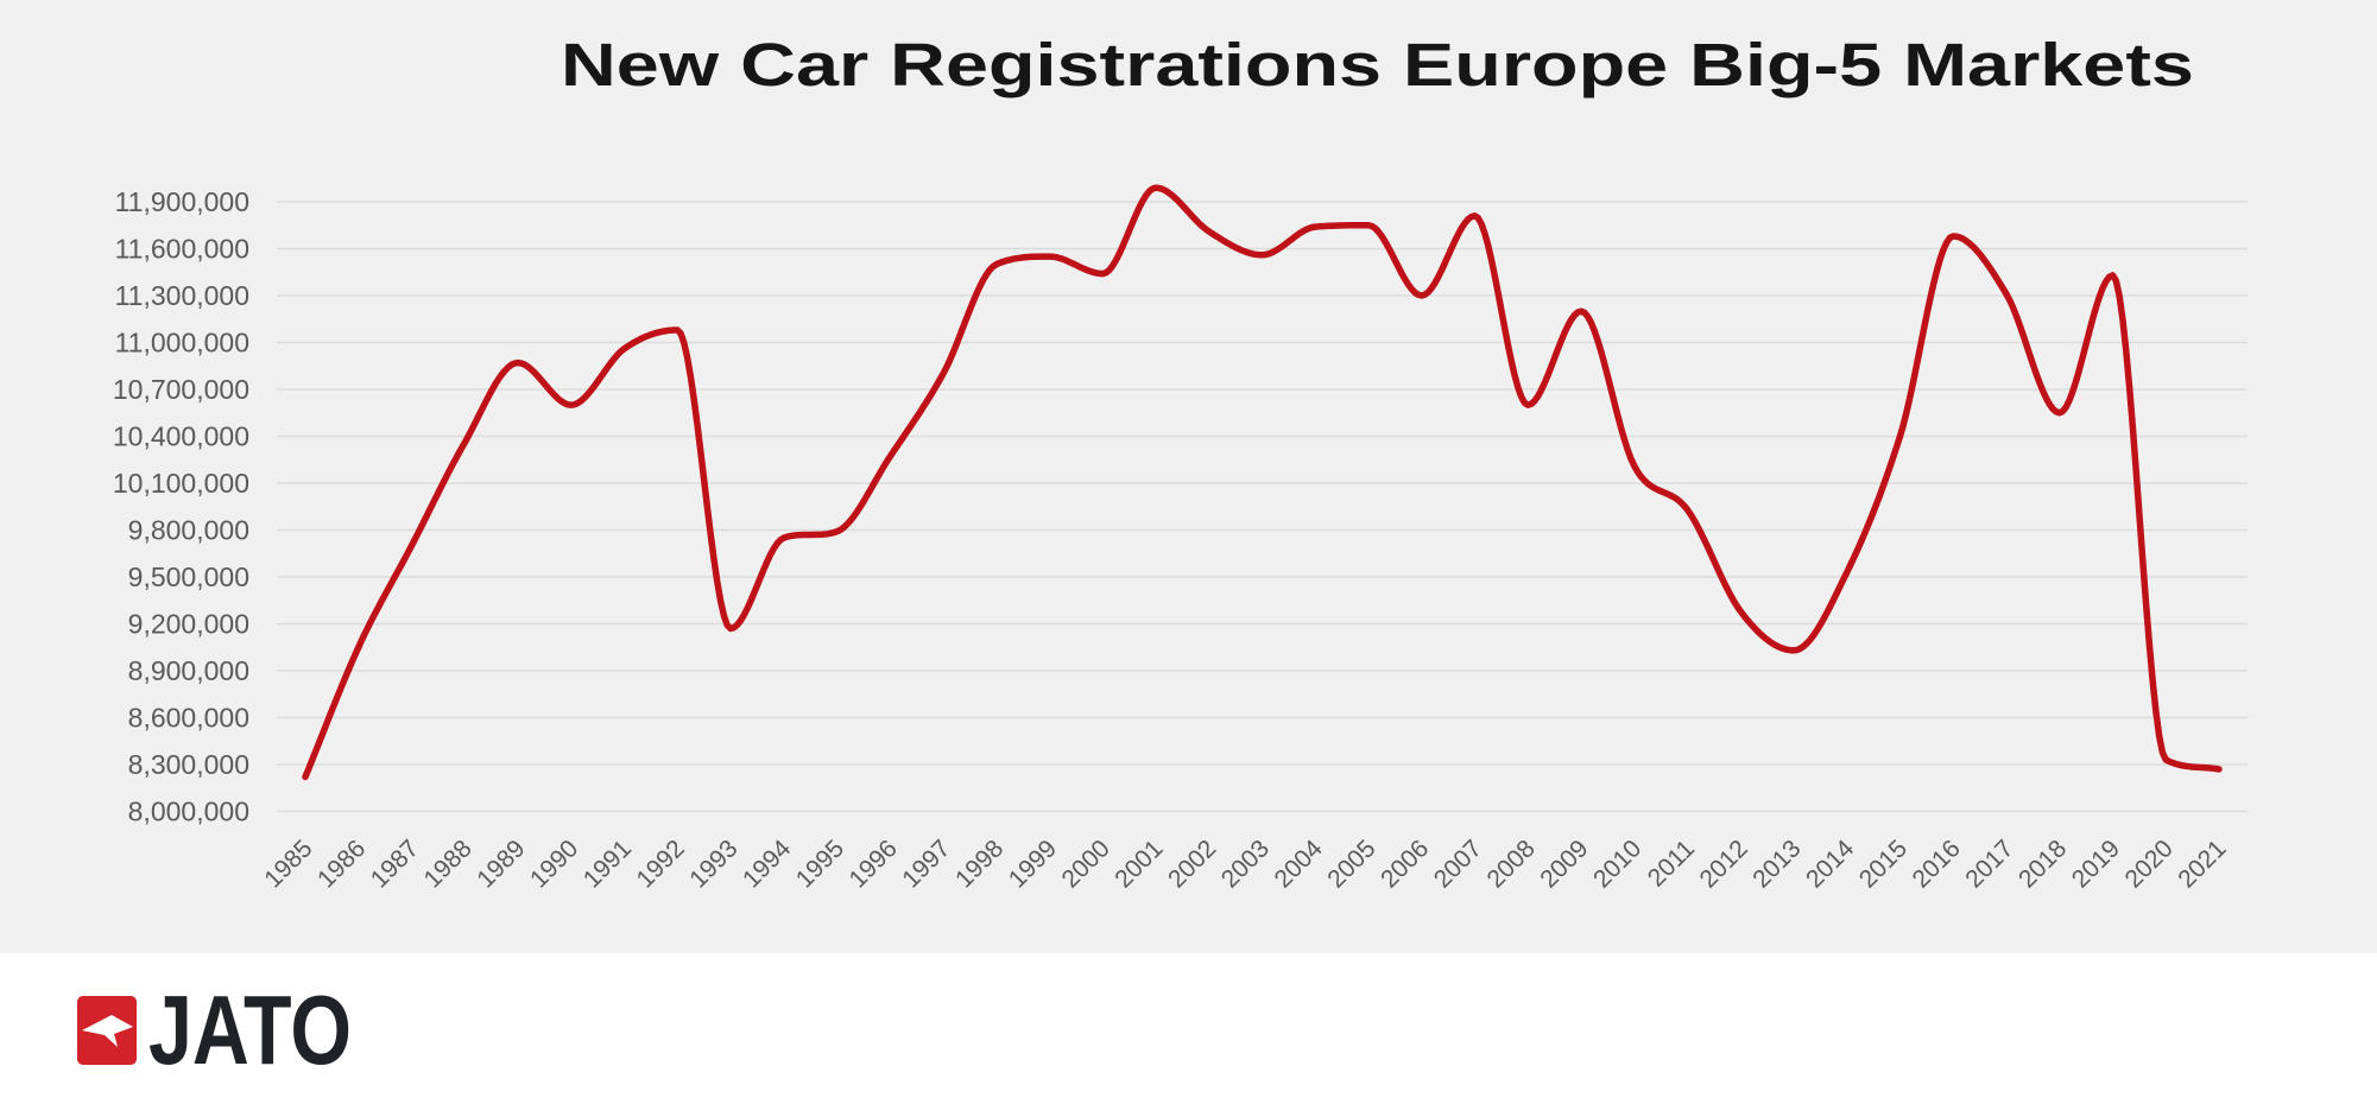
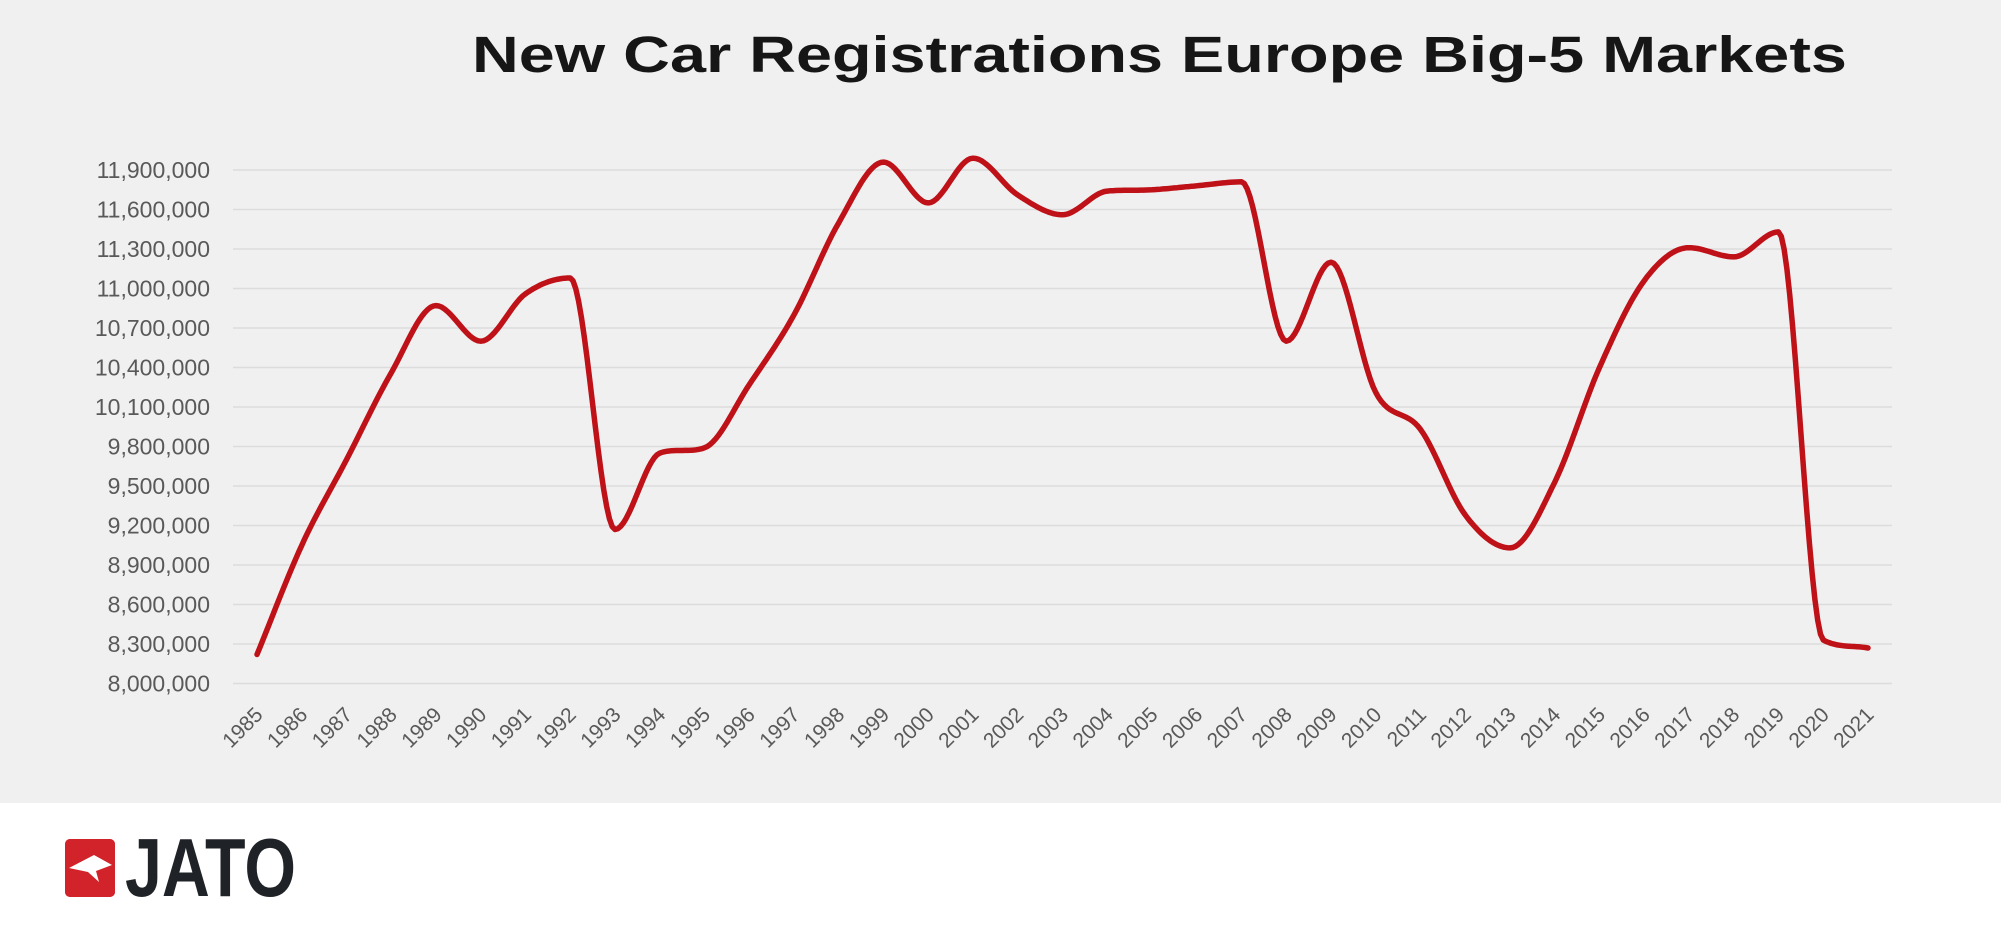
1999: 11550000 -> 11960000
2000: 11440000 -> 11650000
2006: 11300000 -> 11780000
2016: 11680000 -> 11060000
2018: 10550000 -> 11240000
